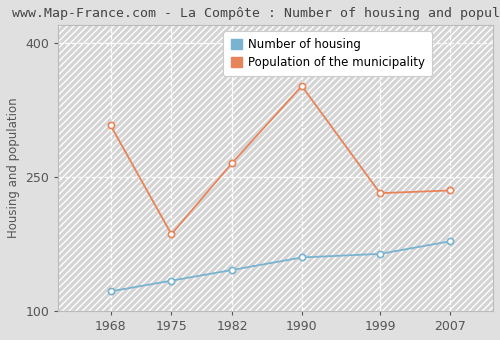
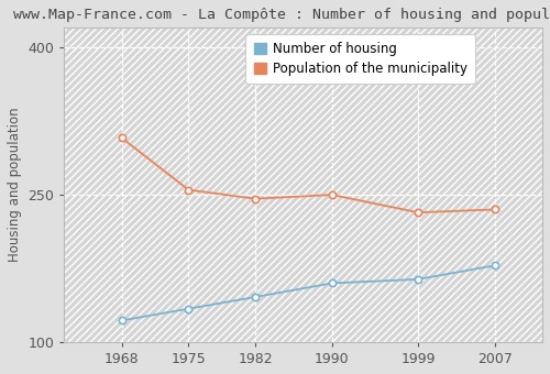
Population of the municipality/1975: 186 -> 255
Population of the municipality/1982: 266 -> 246
Population of the municipality/1990: 352 -> 250
